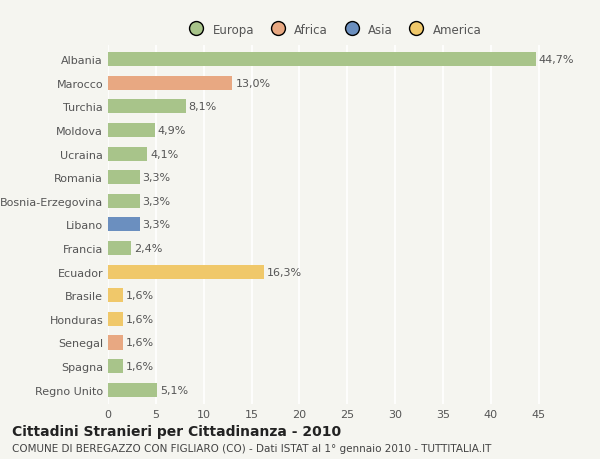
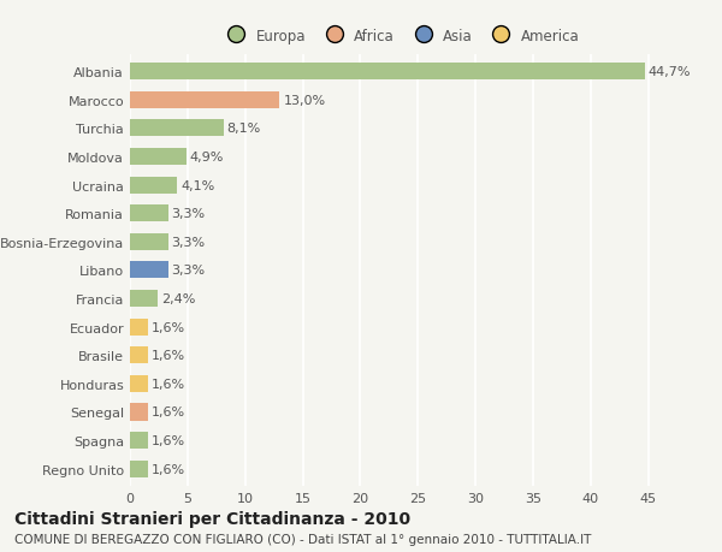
Ecuador: 16,3% -> 1,6%
Regno Unito: 5,1% -> 1,6%
